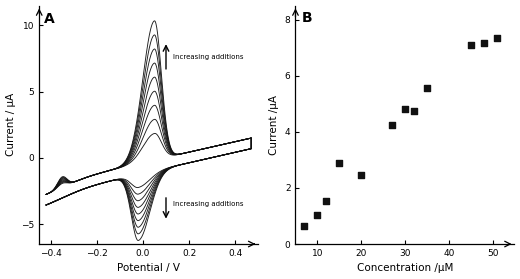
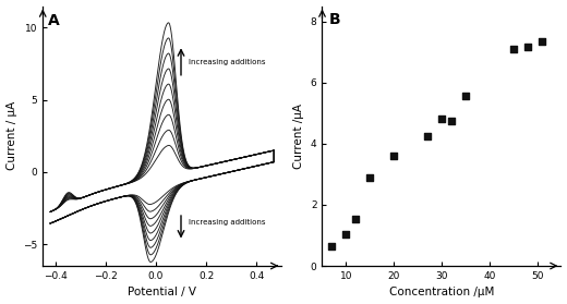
20: 2.45 -> 3.60
